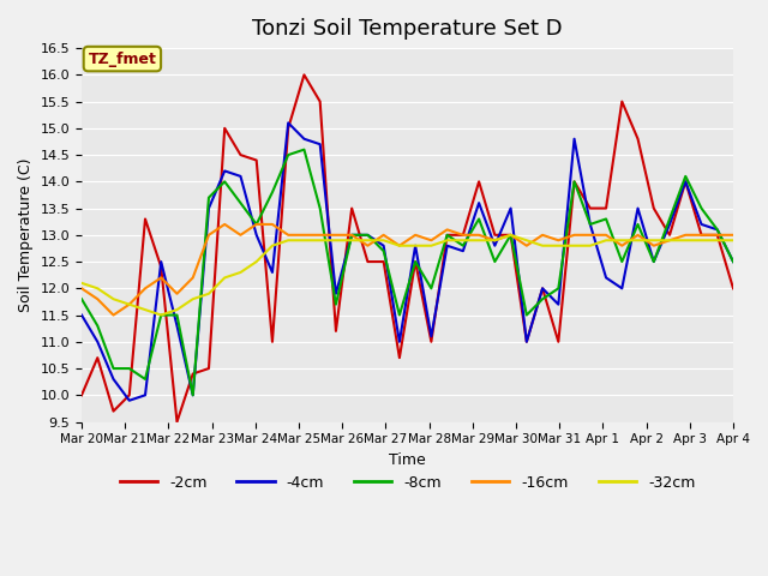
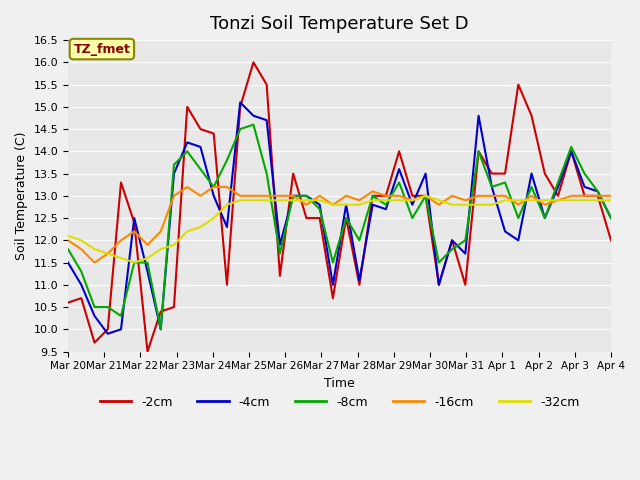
-2cm/Mar 20: 10.0 -> 10.6
